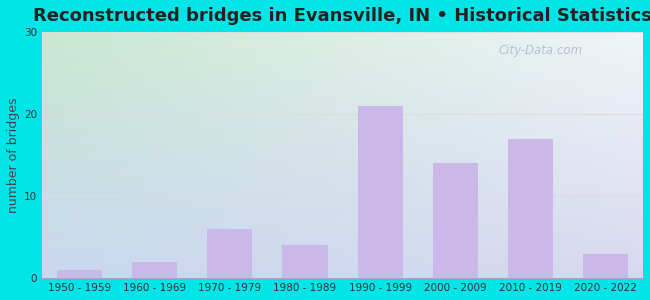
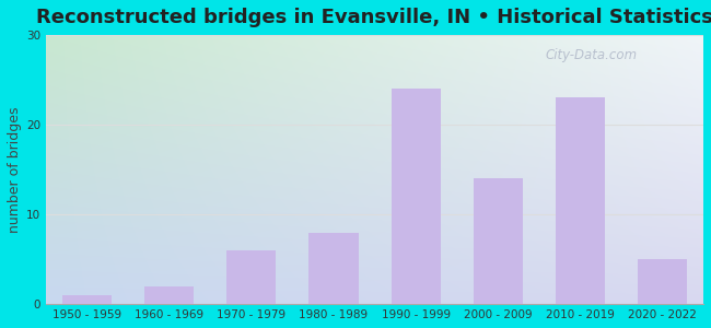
1980 - 1989: 4 -> 8
1990 - 1999: 21 -> 24
2010 - 2019: 17 -> 23
2020 - 2022: 3 -> 5
